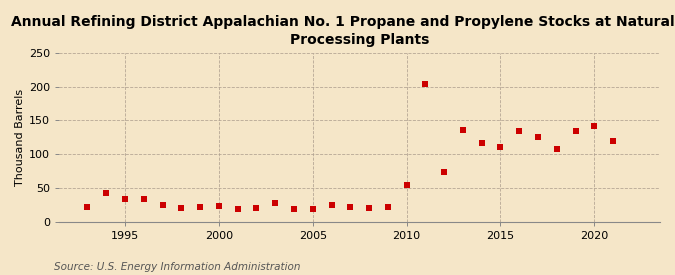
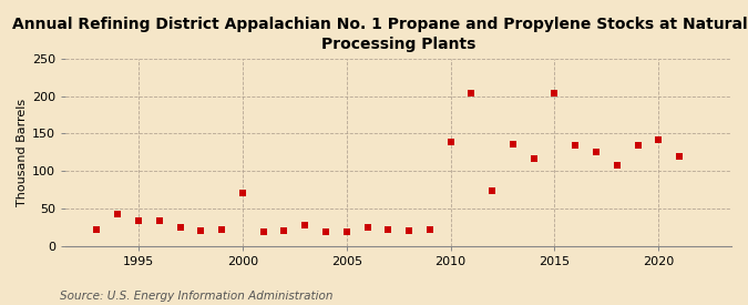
2000: 23 -> 70
2010: 55 -> 138
2015: 110 -> 204
